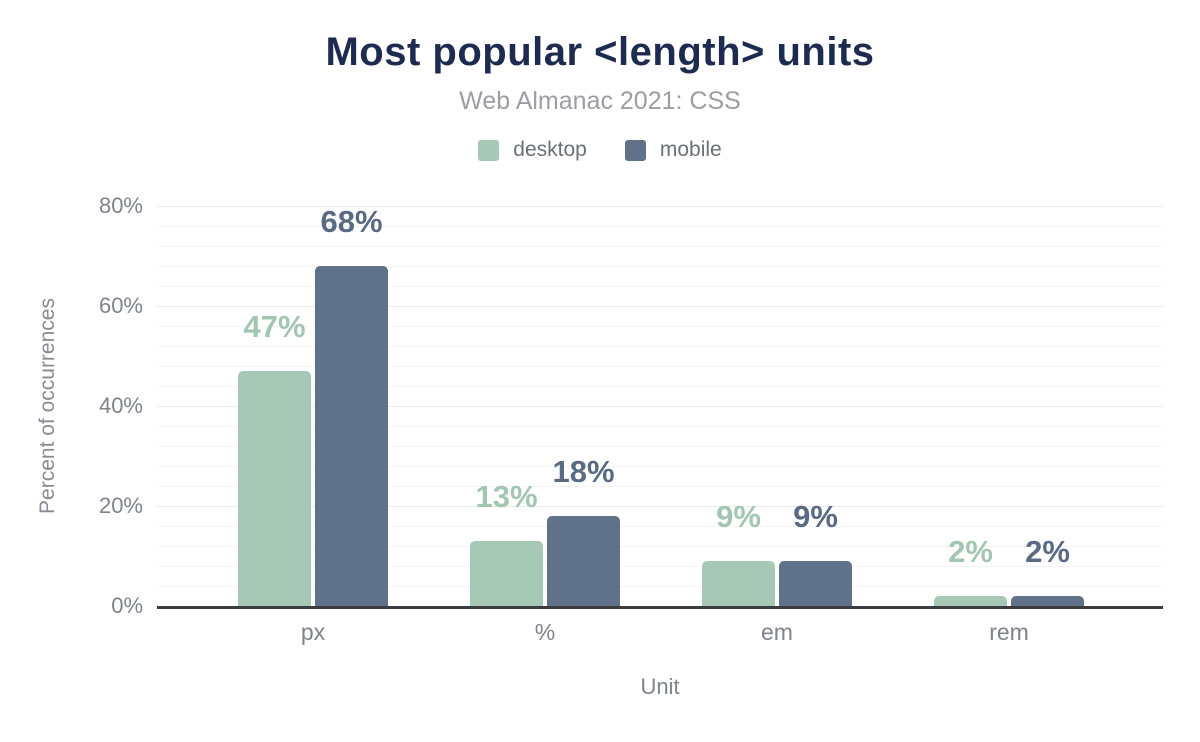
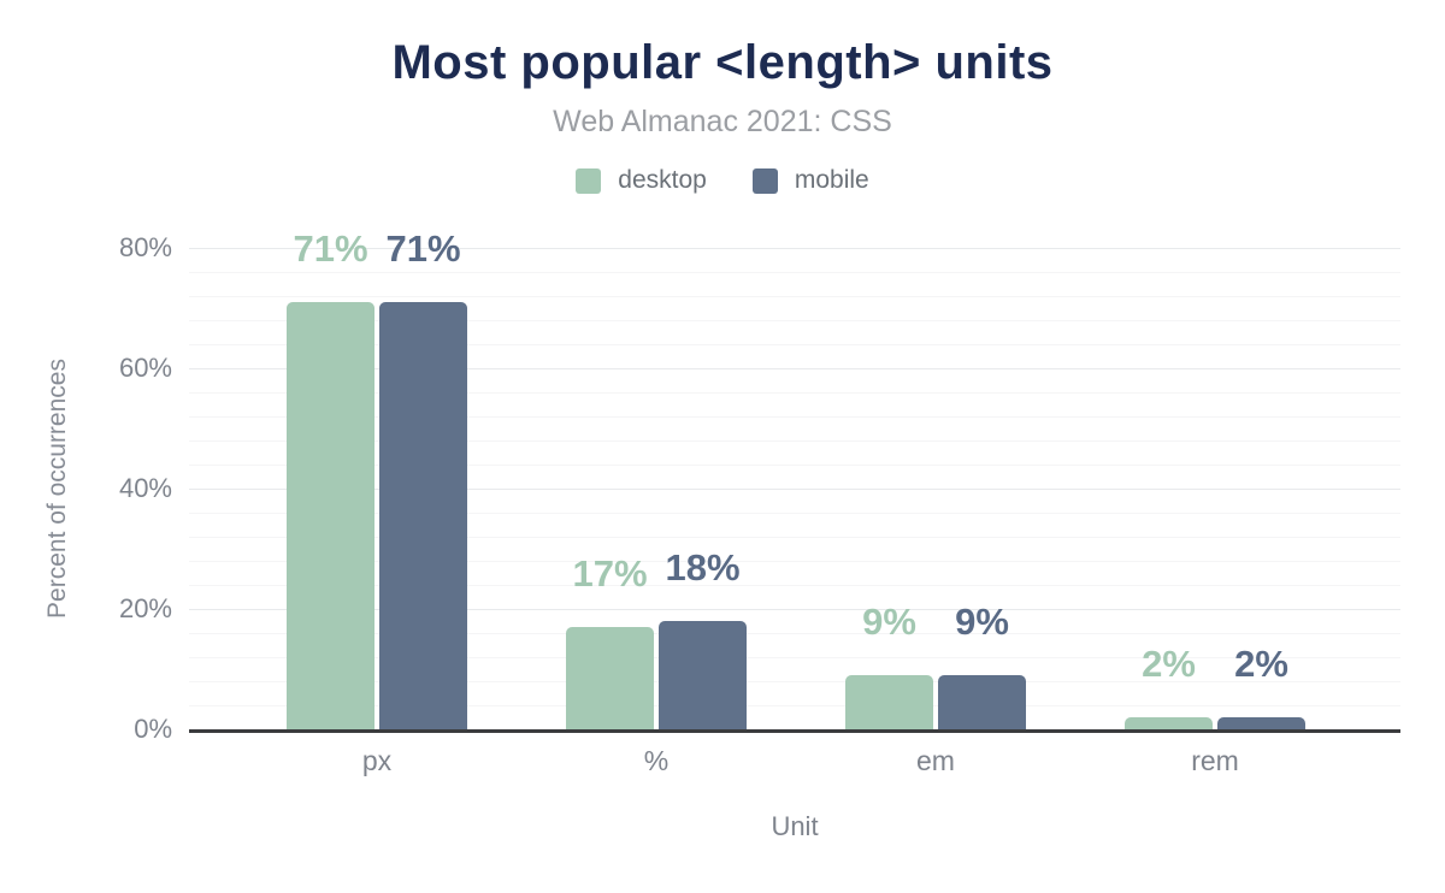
desktop/px: 47% -> 71%
mobile/px: 68% -> 71%
desktop/%: 13% -> 17%
